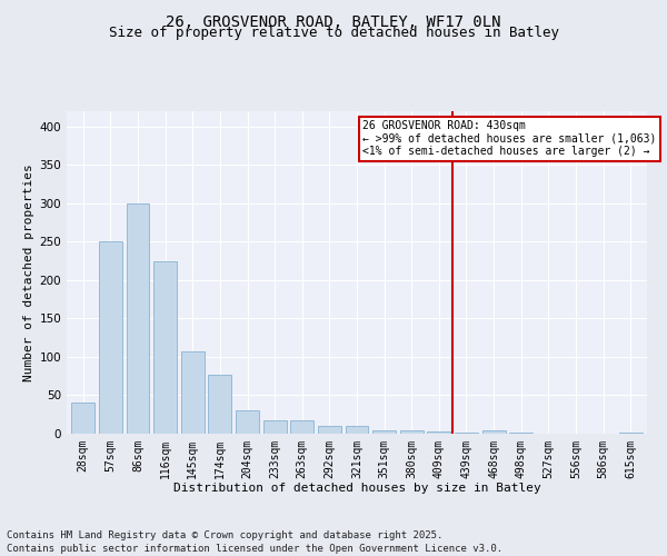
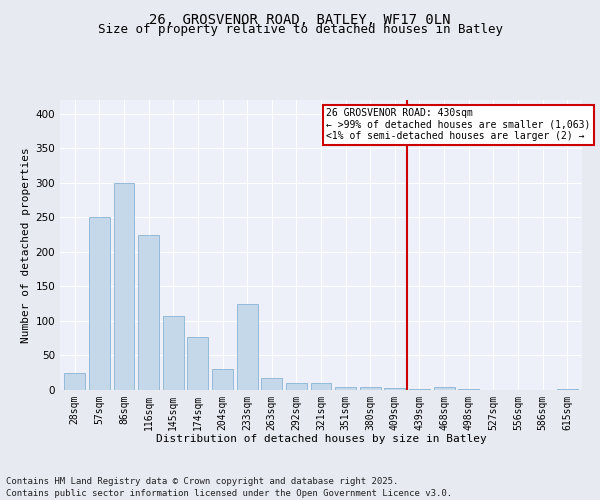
28sqm: 40 -> 24
233sqm: 18 -> 124
